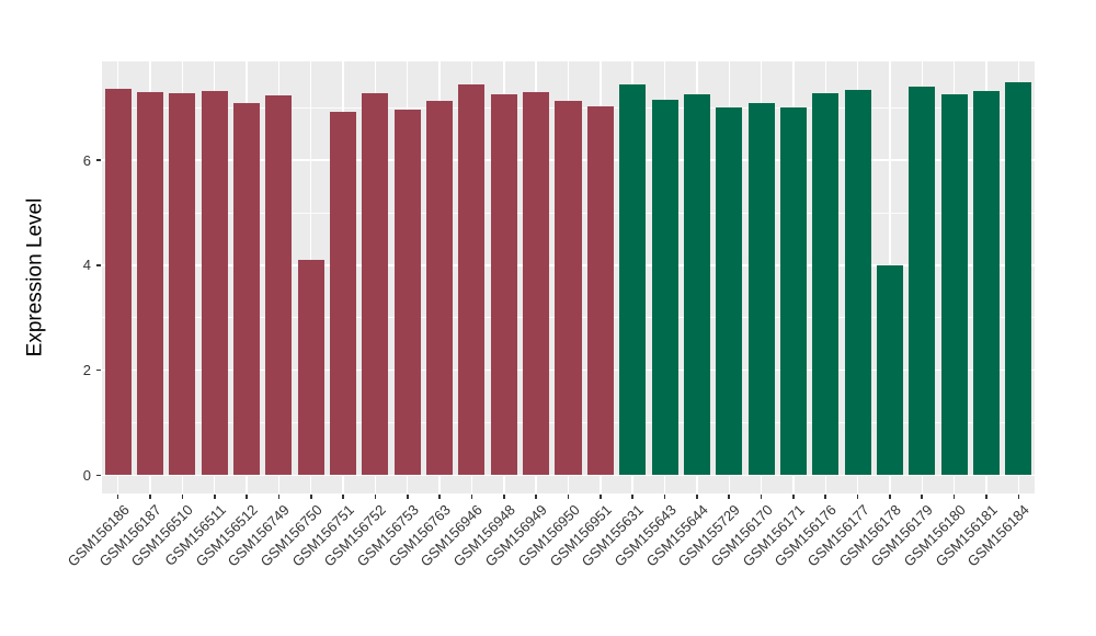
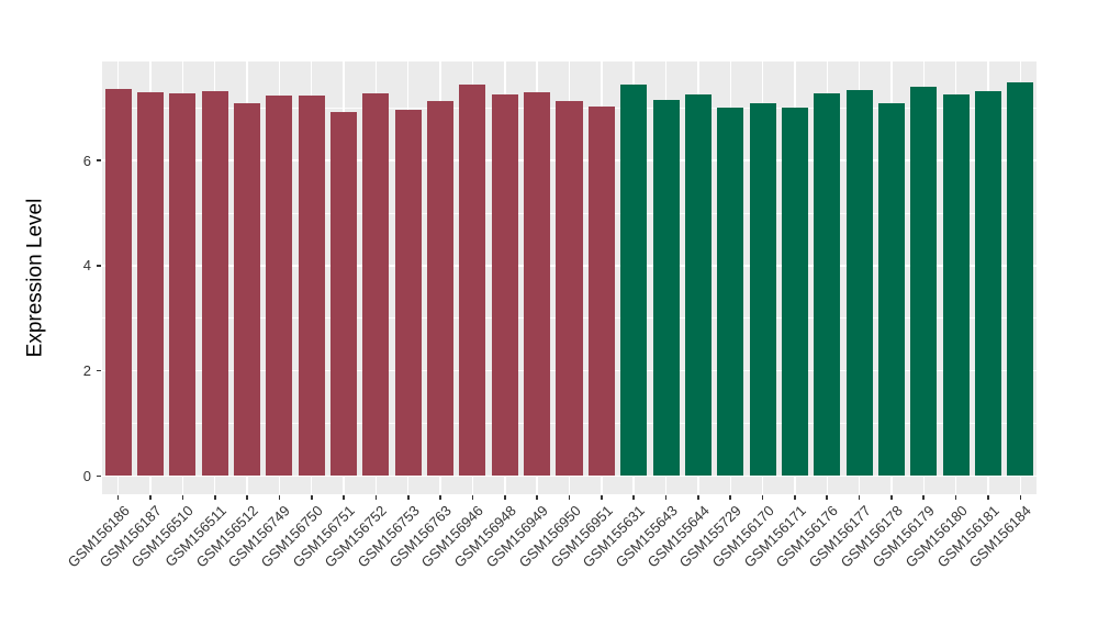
GSM156750: 4.1 -> 7.2
GSM156178: 4.0 -> 7.1
